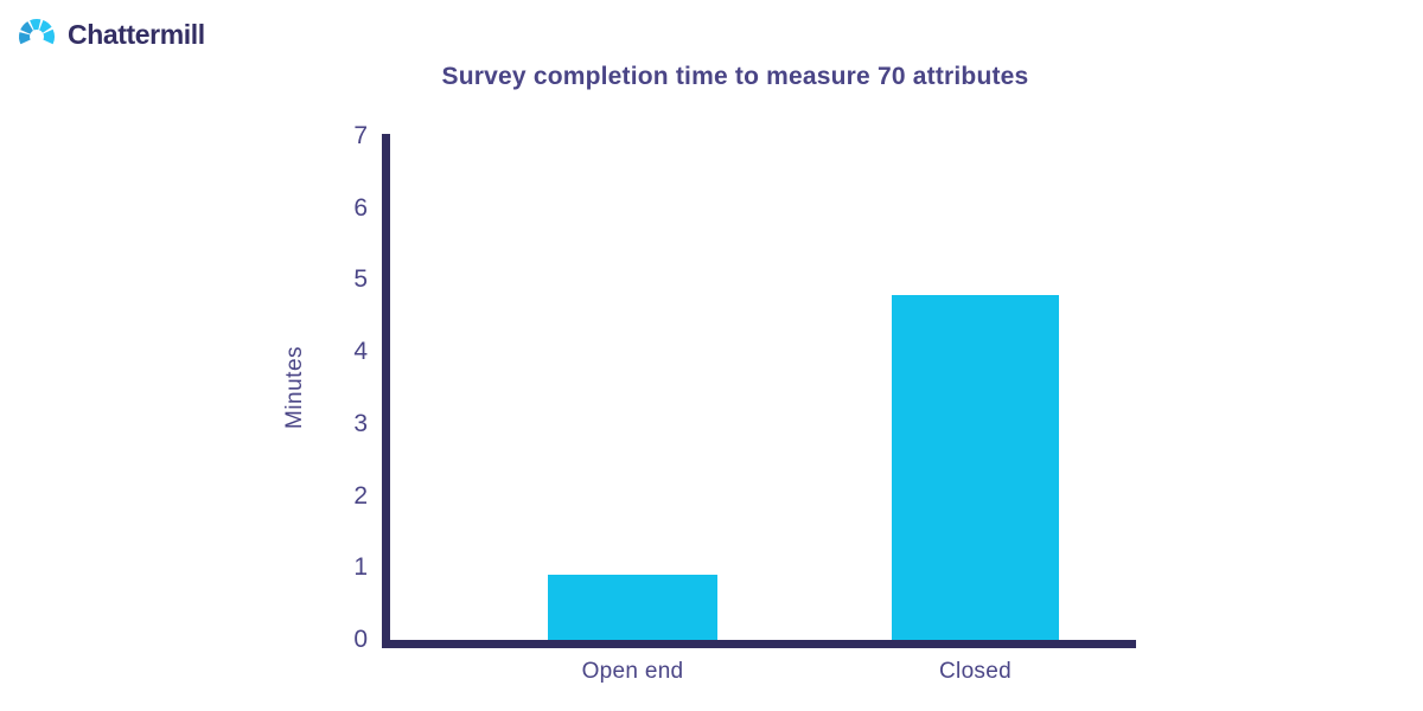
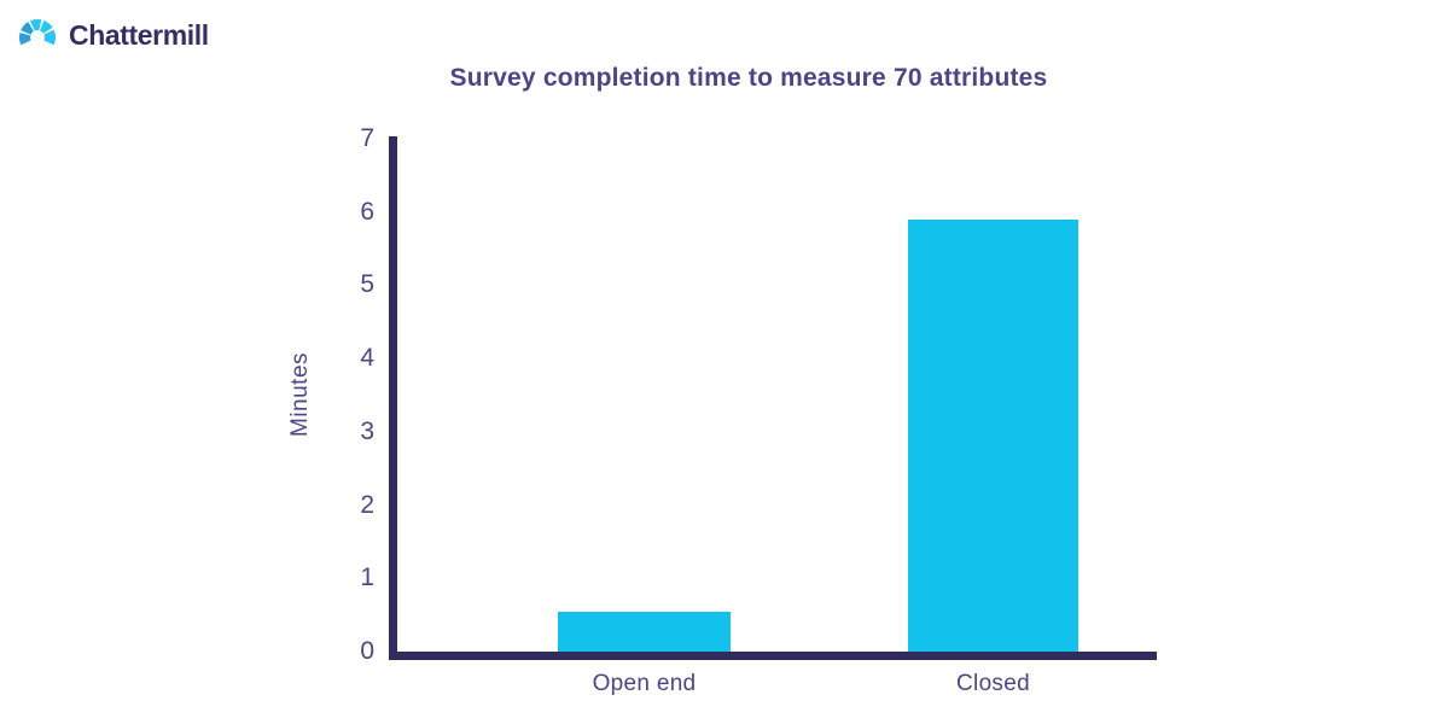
Open end: 0.9 -> 0.6
Closed: 4.8 -> 5.9
